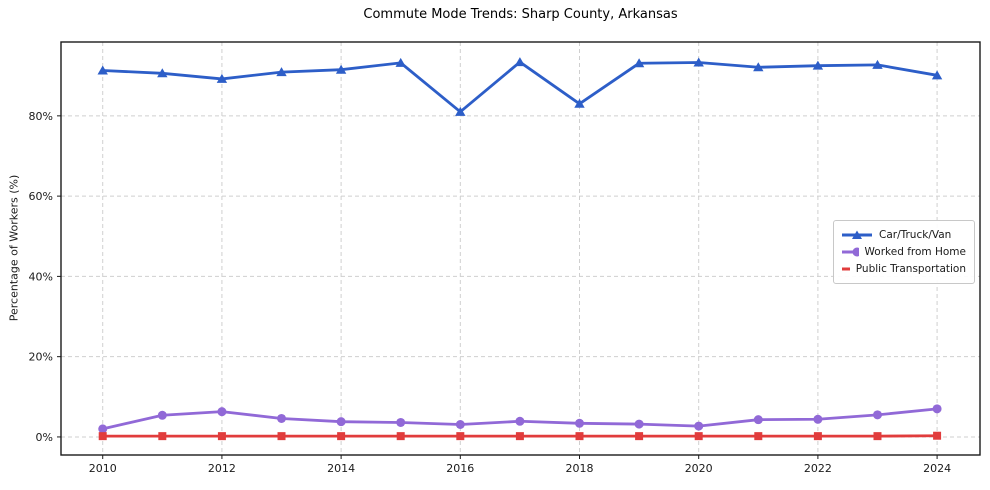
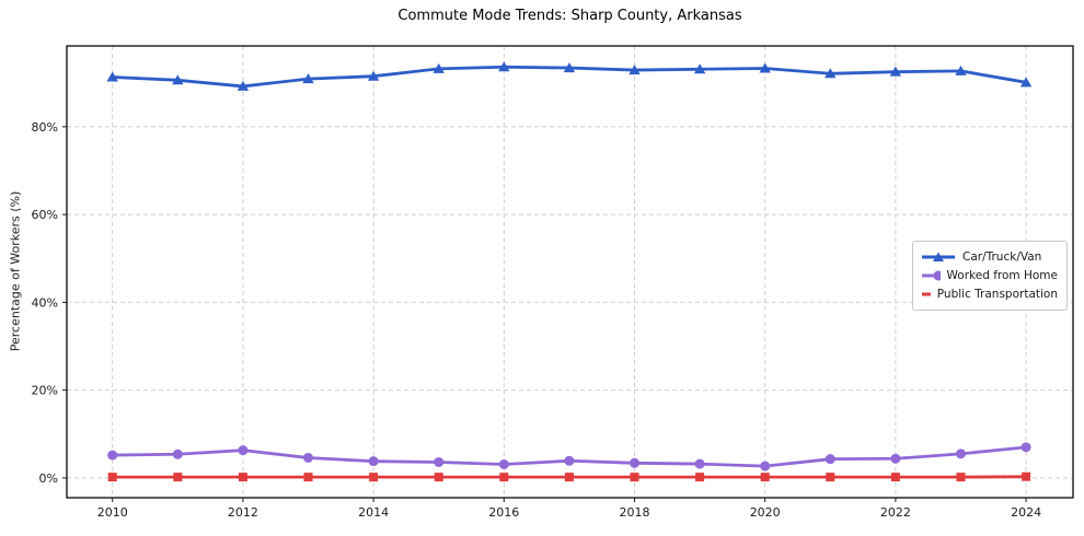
Worked from Home/2010: 2% -> 5%
Car/Truck/Van/2016: 81% -> 94%
Car/Truck/Van/2018: 83% -> 93%
